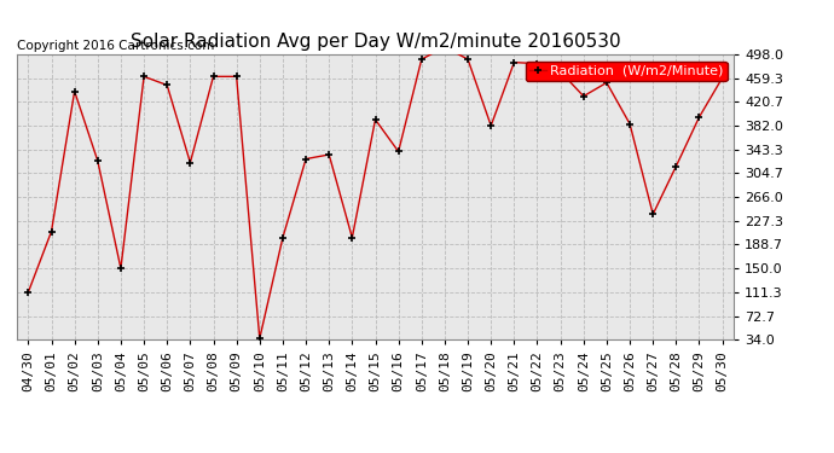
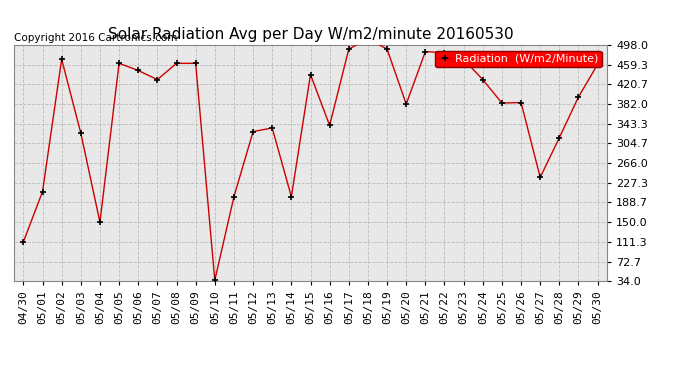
05/02: 438 -> 470
05/07: 322 -> 430
05/15: 392 -> 440
05/25: 452 -> 384
